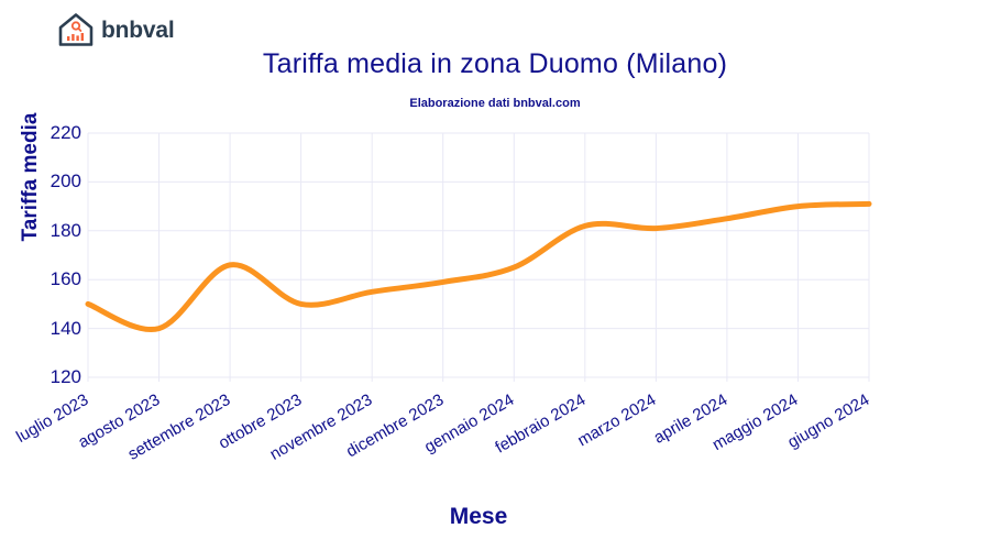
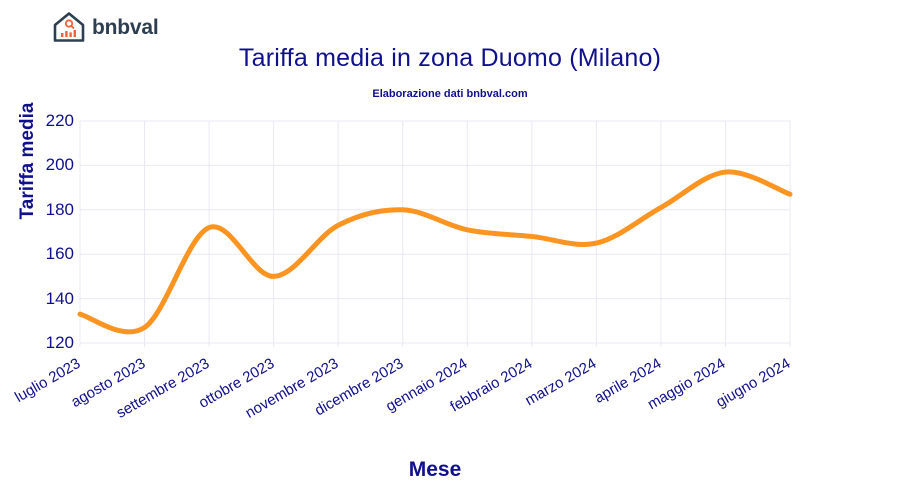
luglio 2023: 150 -> 133
agosto 2023: 140 -> 127
settembre 2023: 166 -> 172
novembre 2023: 155 -> 173
dicembre 2023: 159 -> 180
gennaio 2024: 165 -> 171
febbraio 2024: 182 -> 168
marzo 2024: 181 -> 165
aprile 2024: 185 -> 181
maggio 2024: 190 -> 197
giugno 2024: 191 -> 187
